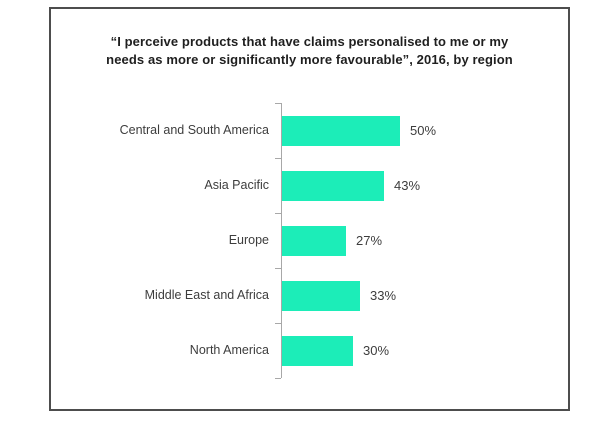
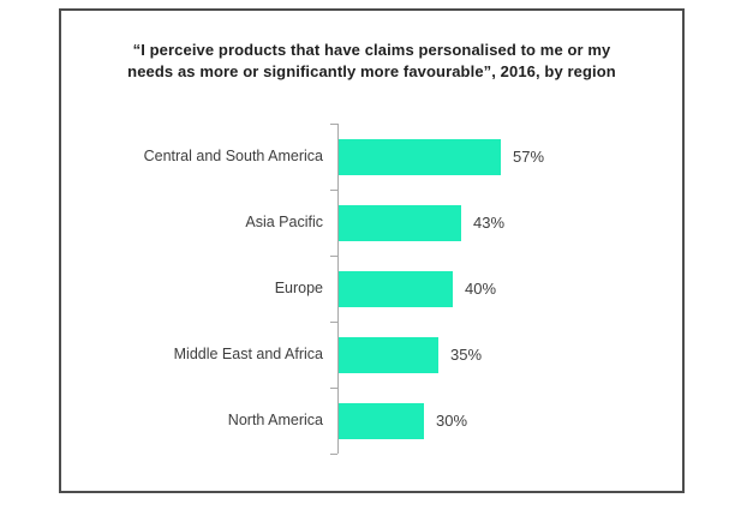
Central and South America: 50% -> 57%
Europe: 27% -> 40%
Middle East and Africa: 33% -> 35%
